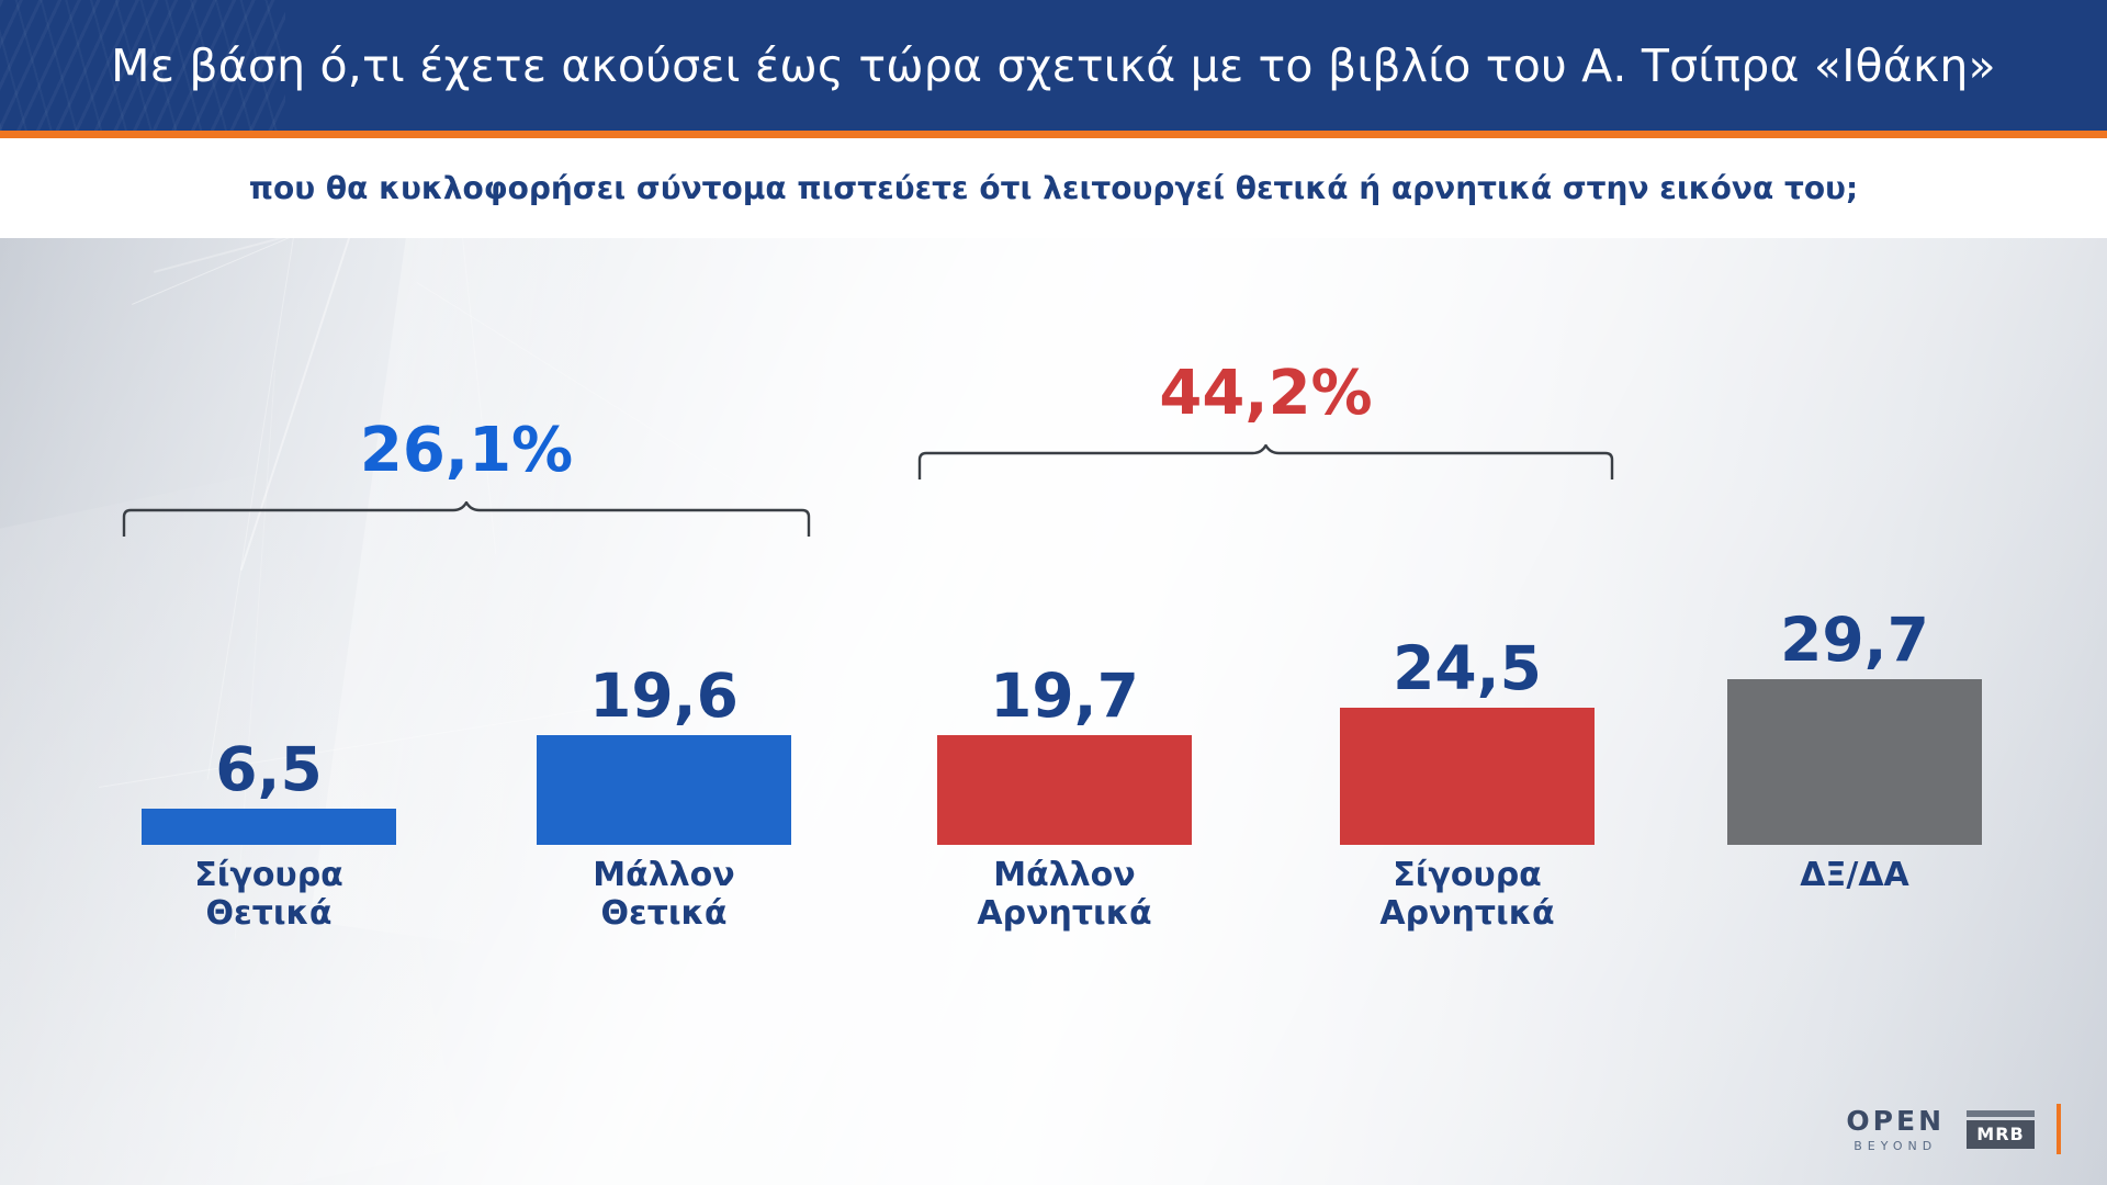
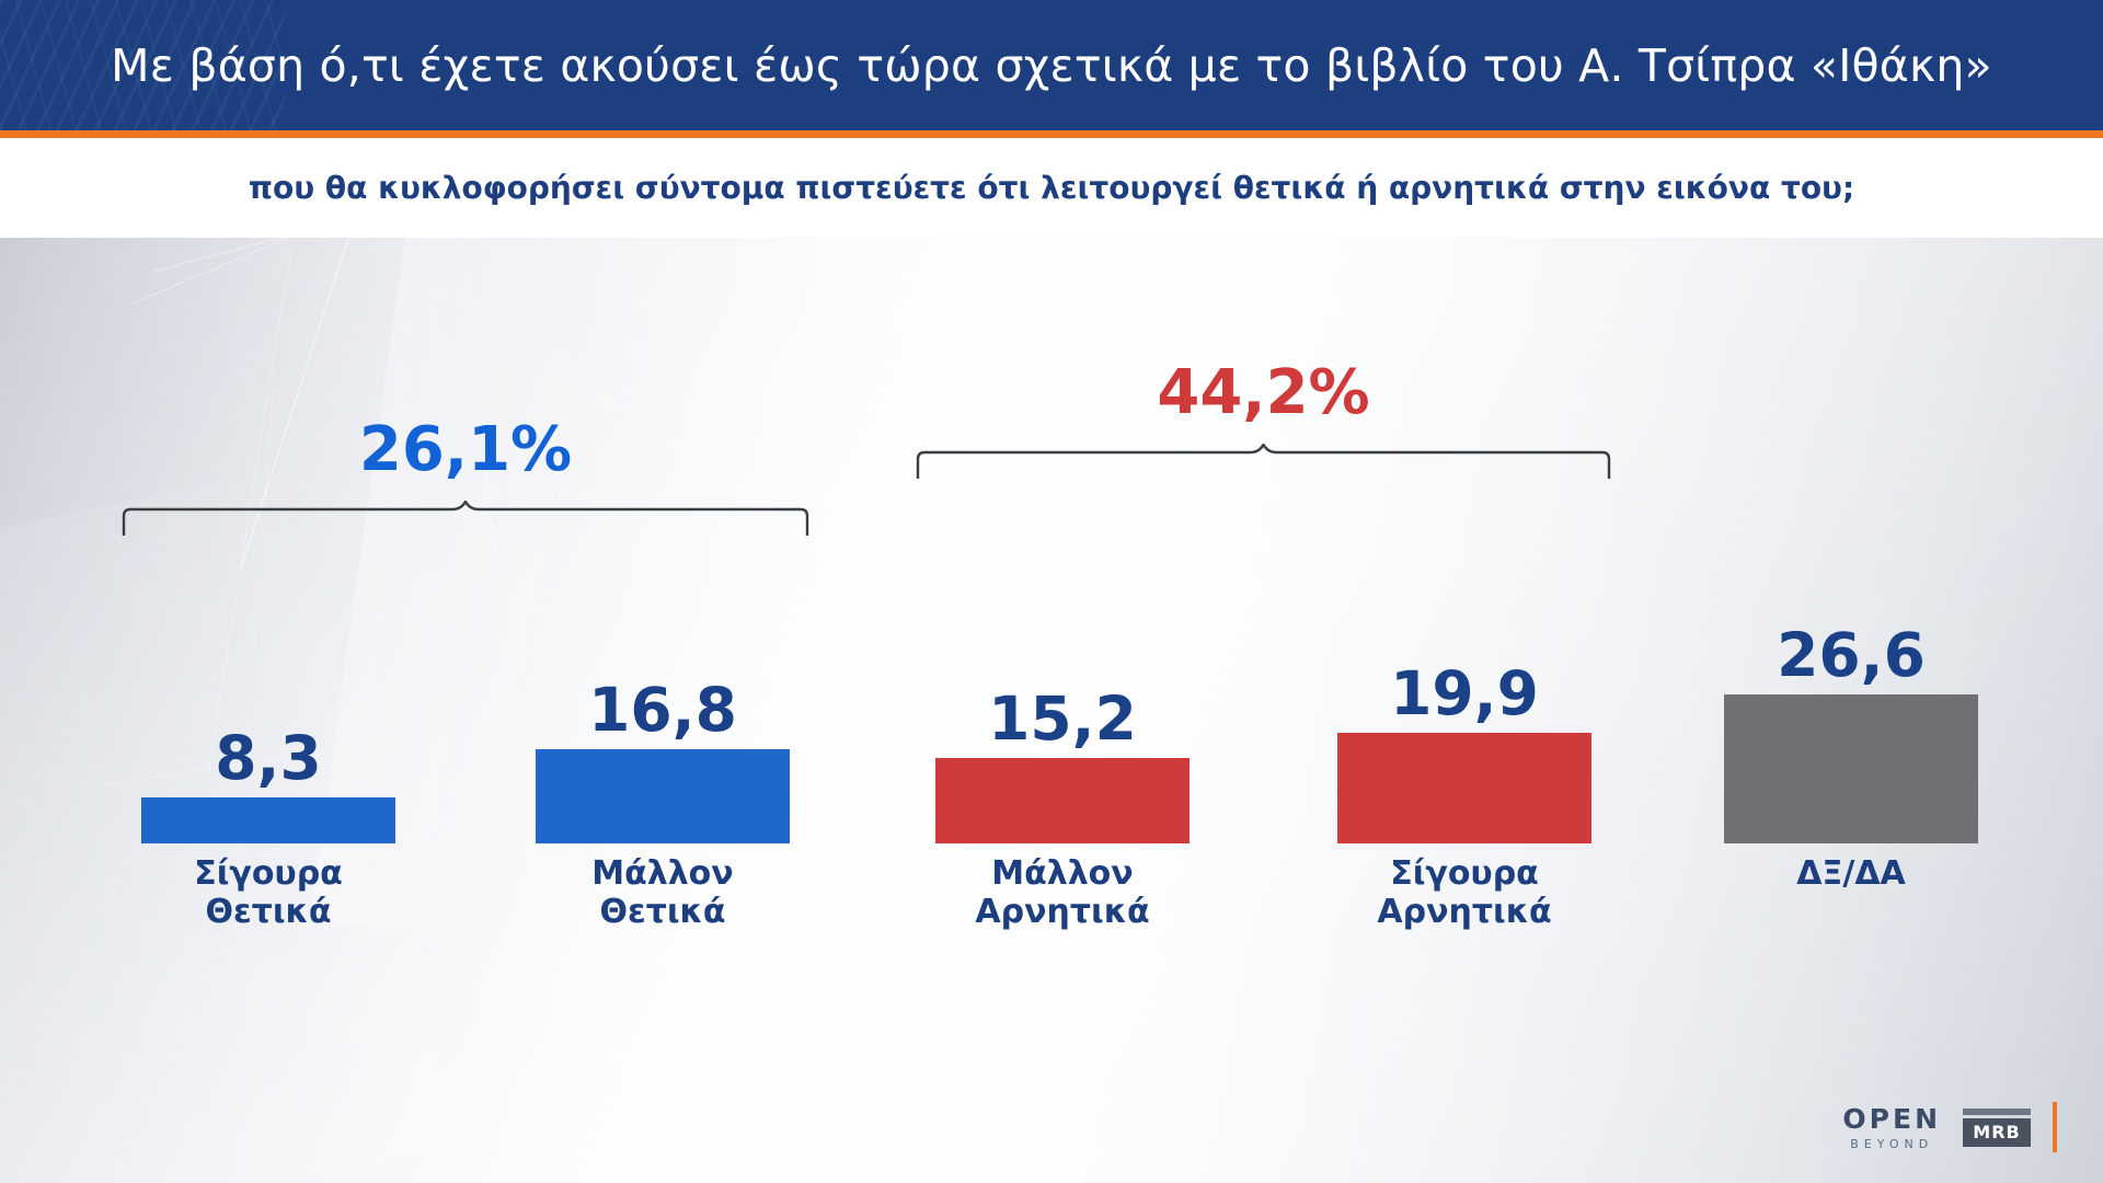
Σίγουρα Θετικά: 6,5 -> 8,3
Μάλλον Θετικά: 19,6 -> 16,8
Μάλλον Αρνητικά: 19,7 -> 15,2
Σίγουρα Αρνητικά: 24,5 -> 19,9
ΔΞ/ΔΑ: 29,7 -> 26,6
